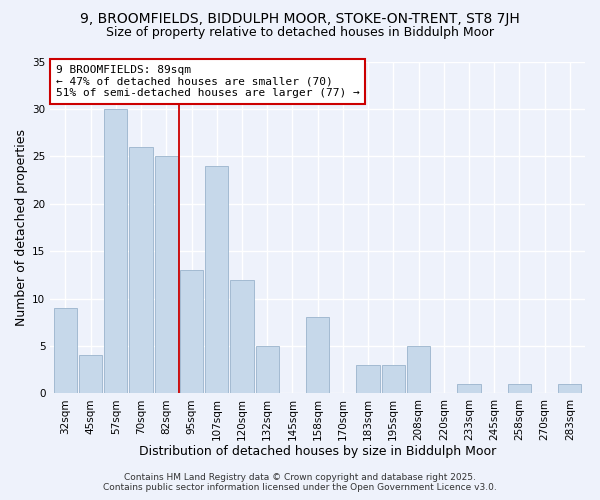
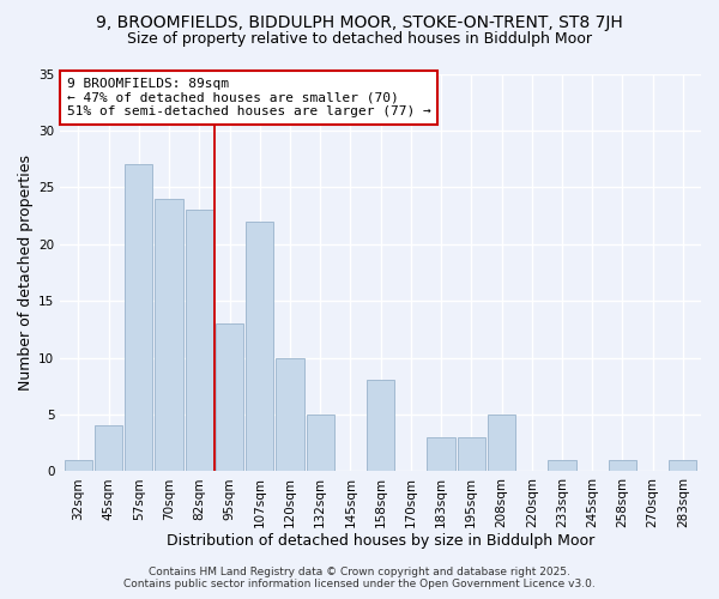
32sqm: 9 -> 1
57sqm: 30 -> 27
70sqm: 26 -> 24
82sqm: 25 -> 23
107sqm: 24 -> 22
120sqm: 12 -> 10
